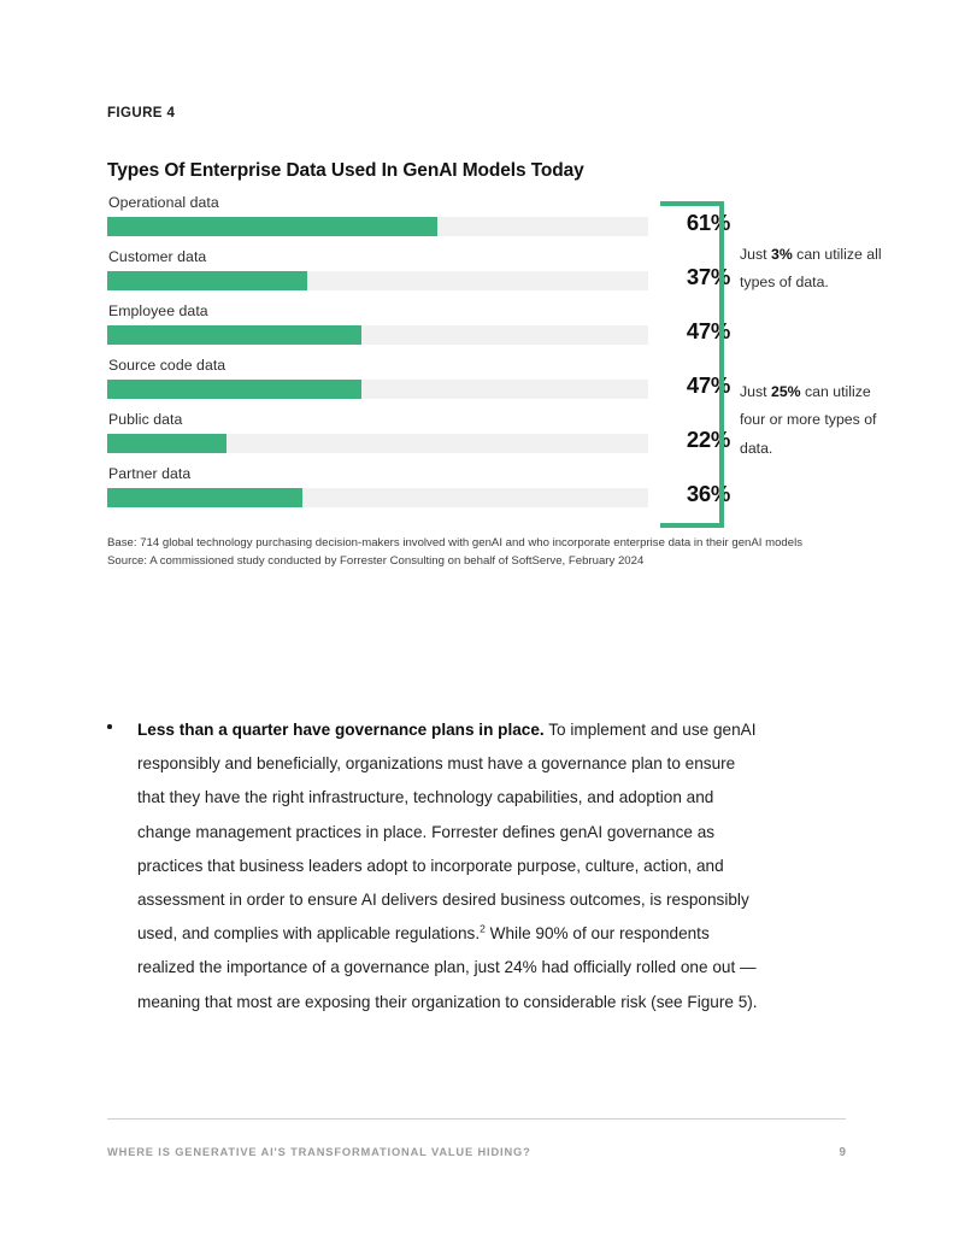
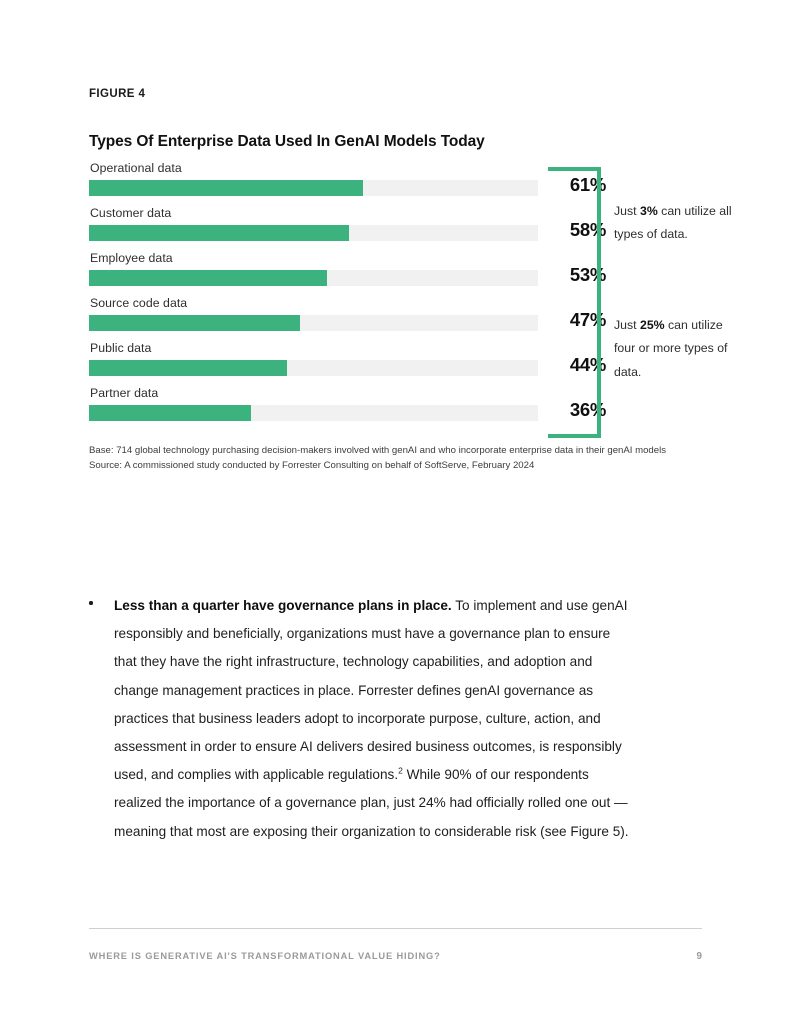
Customer data: 37% -> 58%
Employee data: 47% -> 53%
Public data: 22% -> 44%
